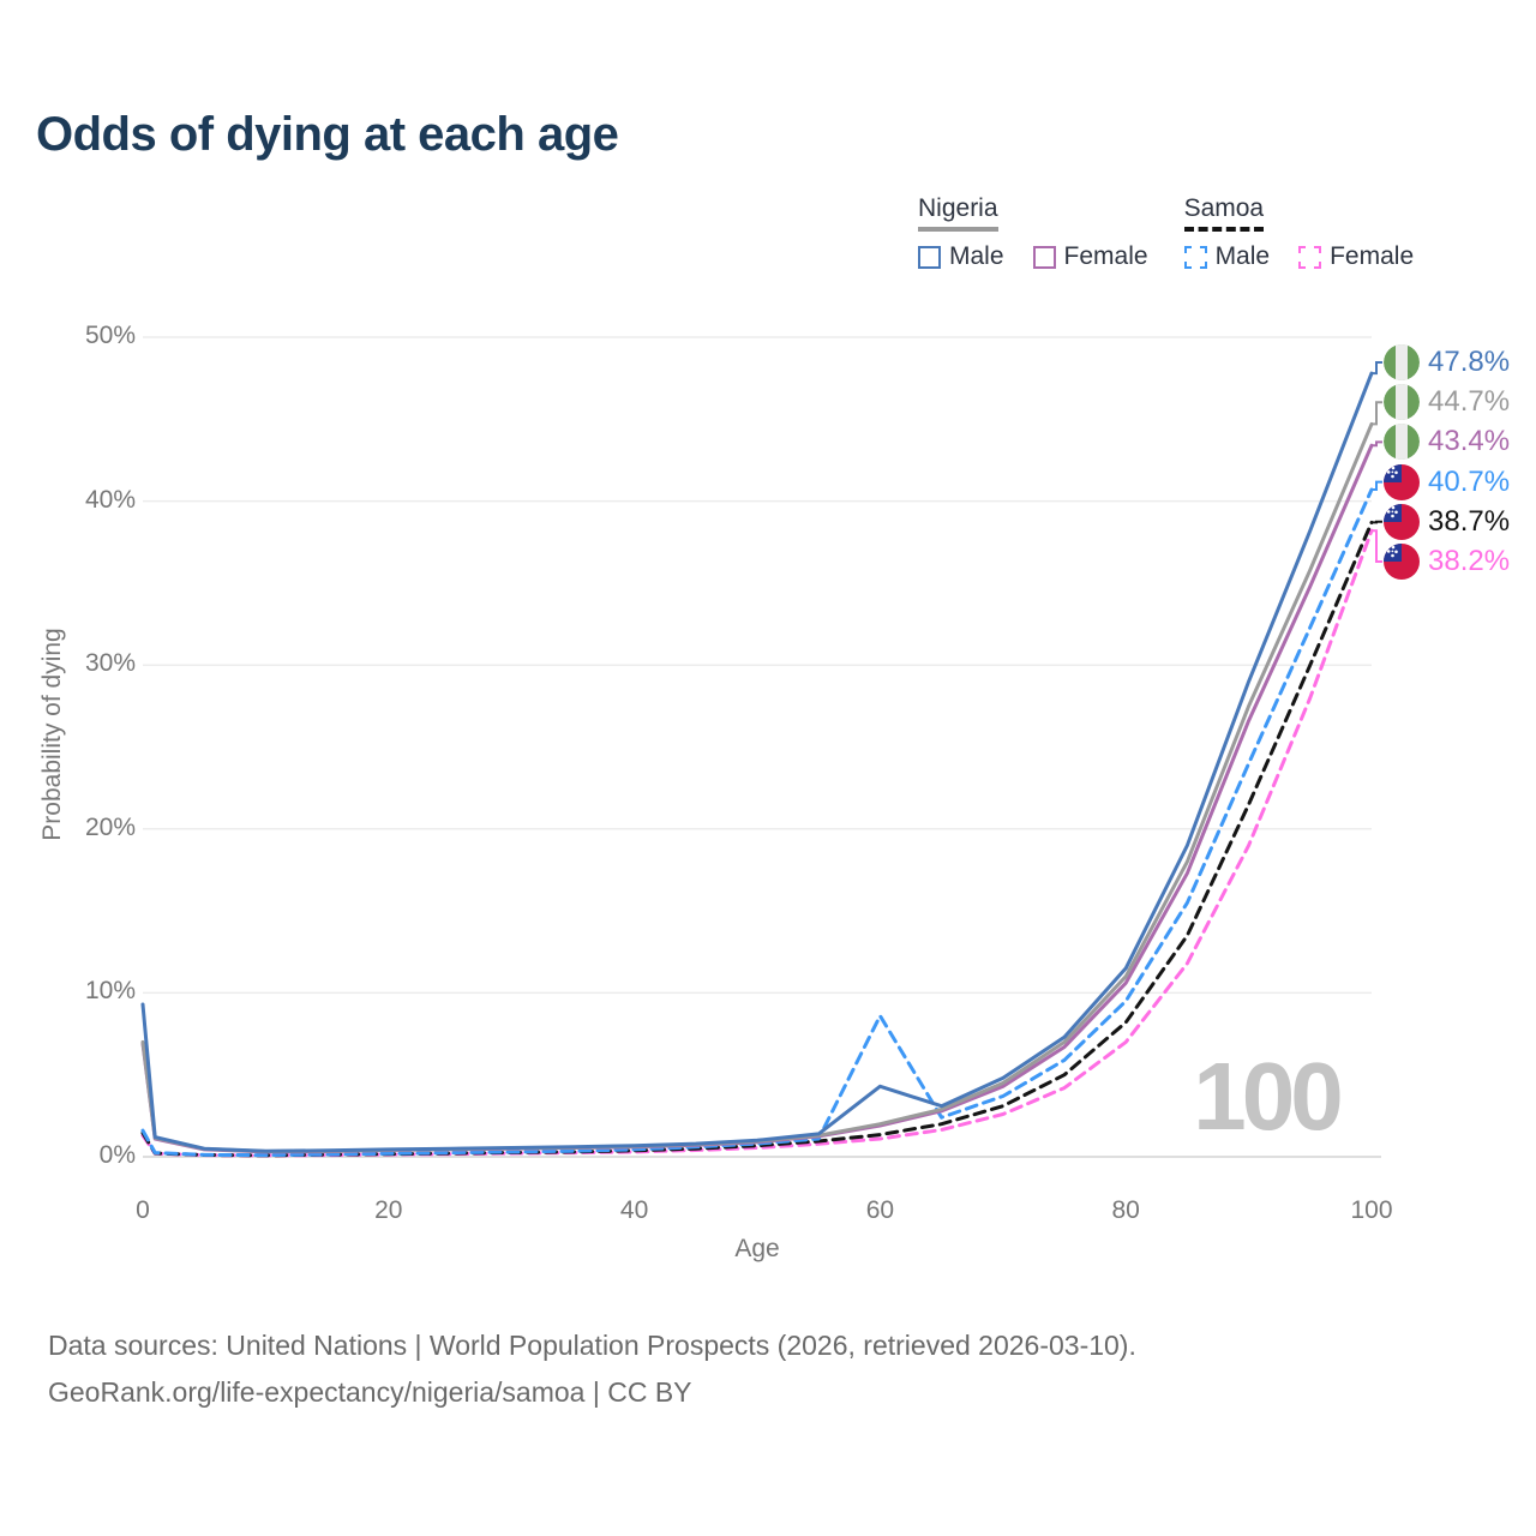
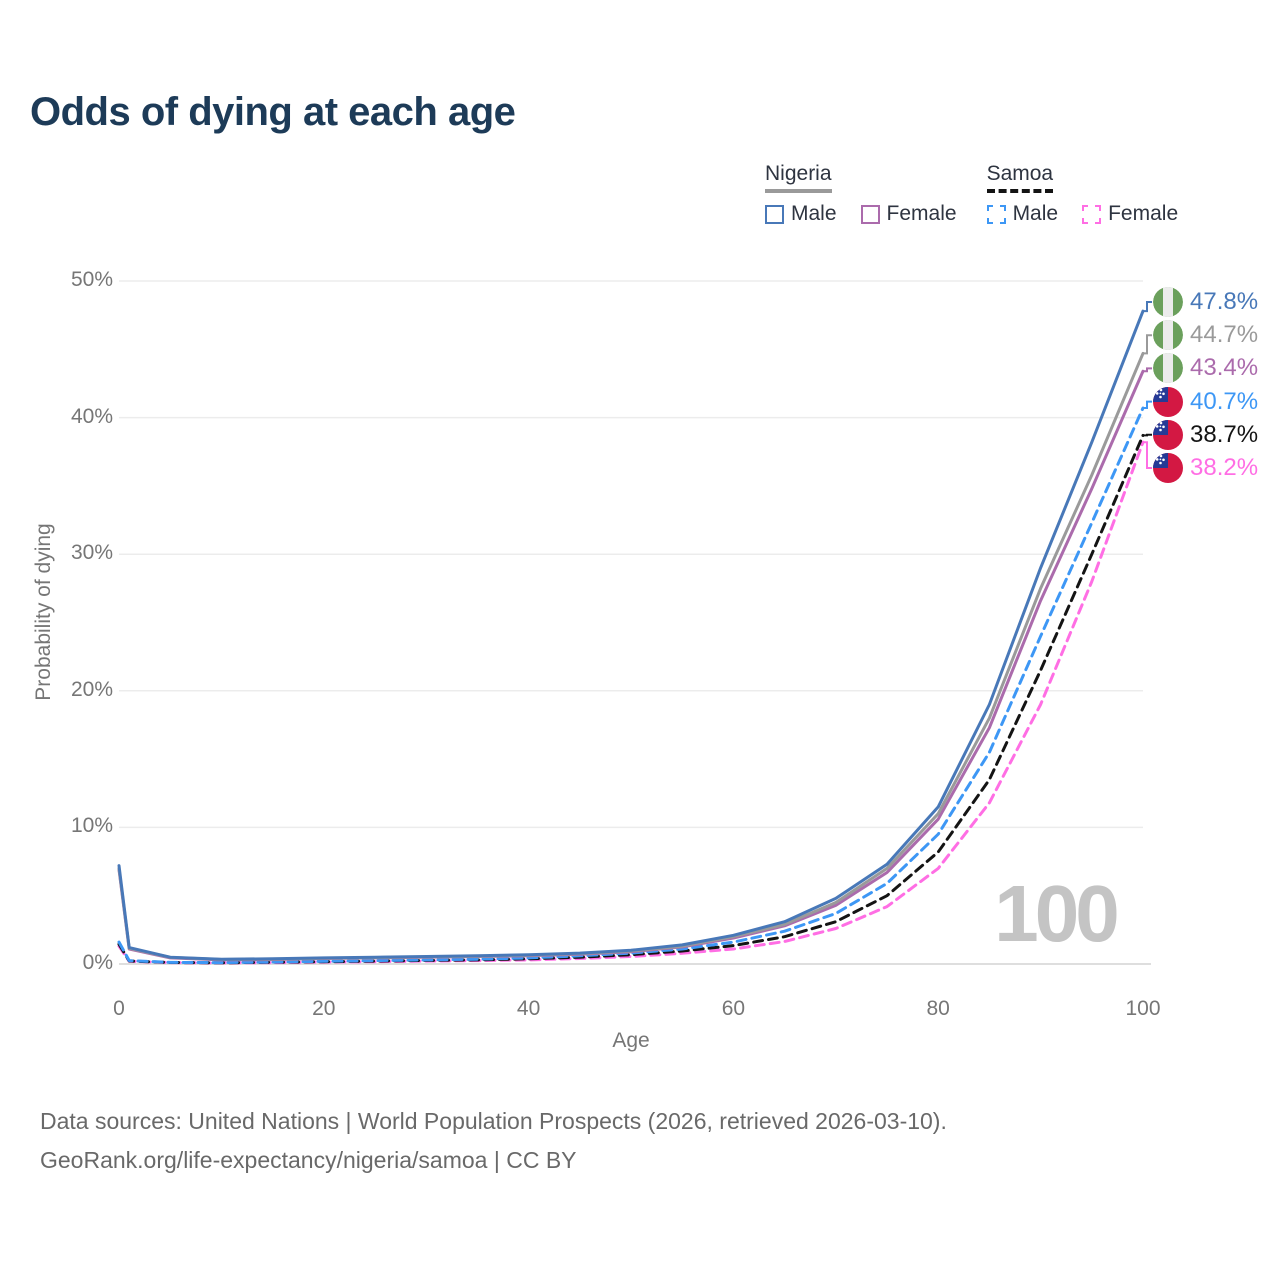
Nigeria Male/0: 9.3% -> 7.2%
Nigeria Male/60: 4.3% -> 2.1%
Samoa Male/60: 8.6% -> 1.6%
